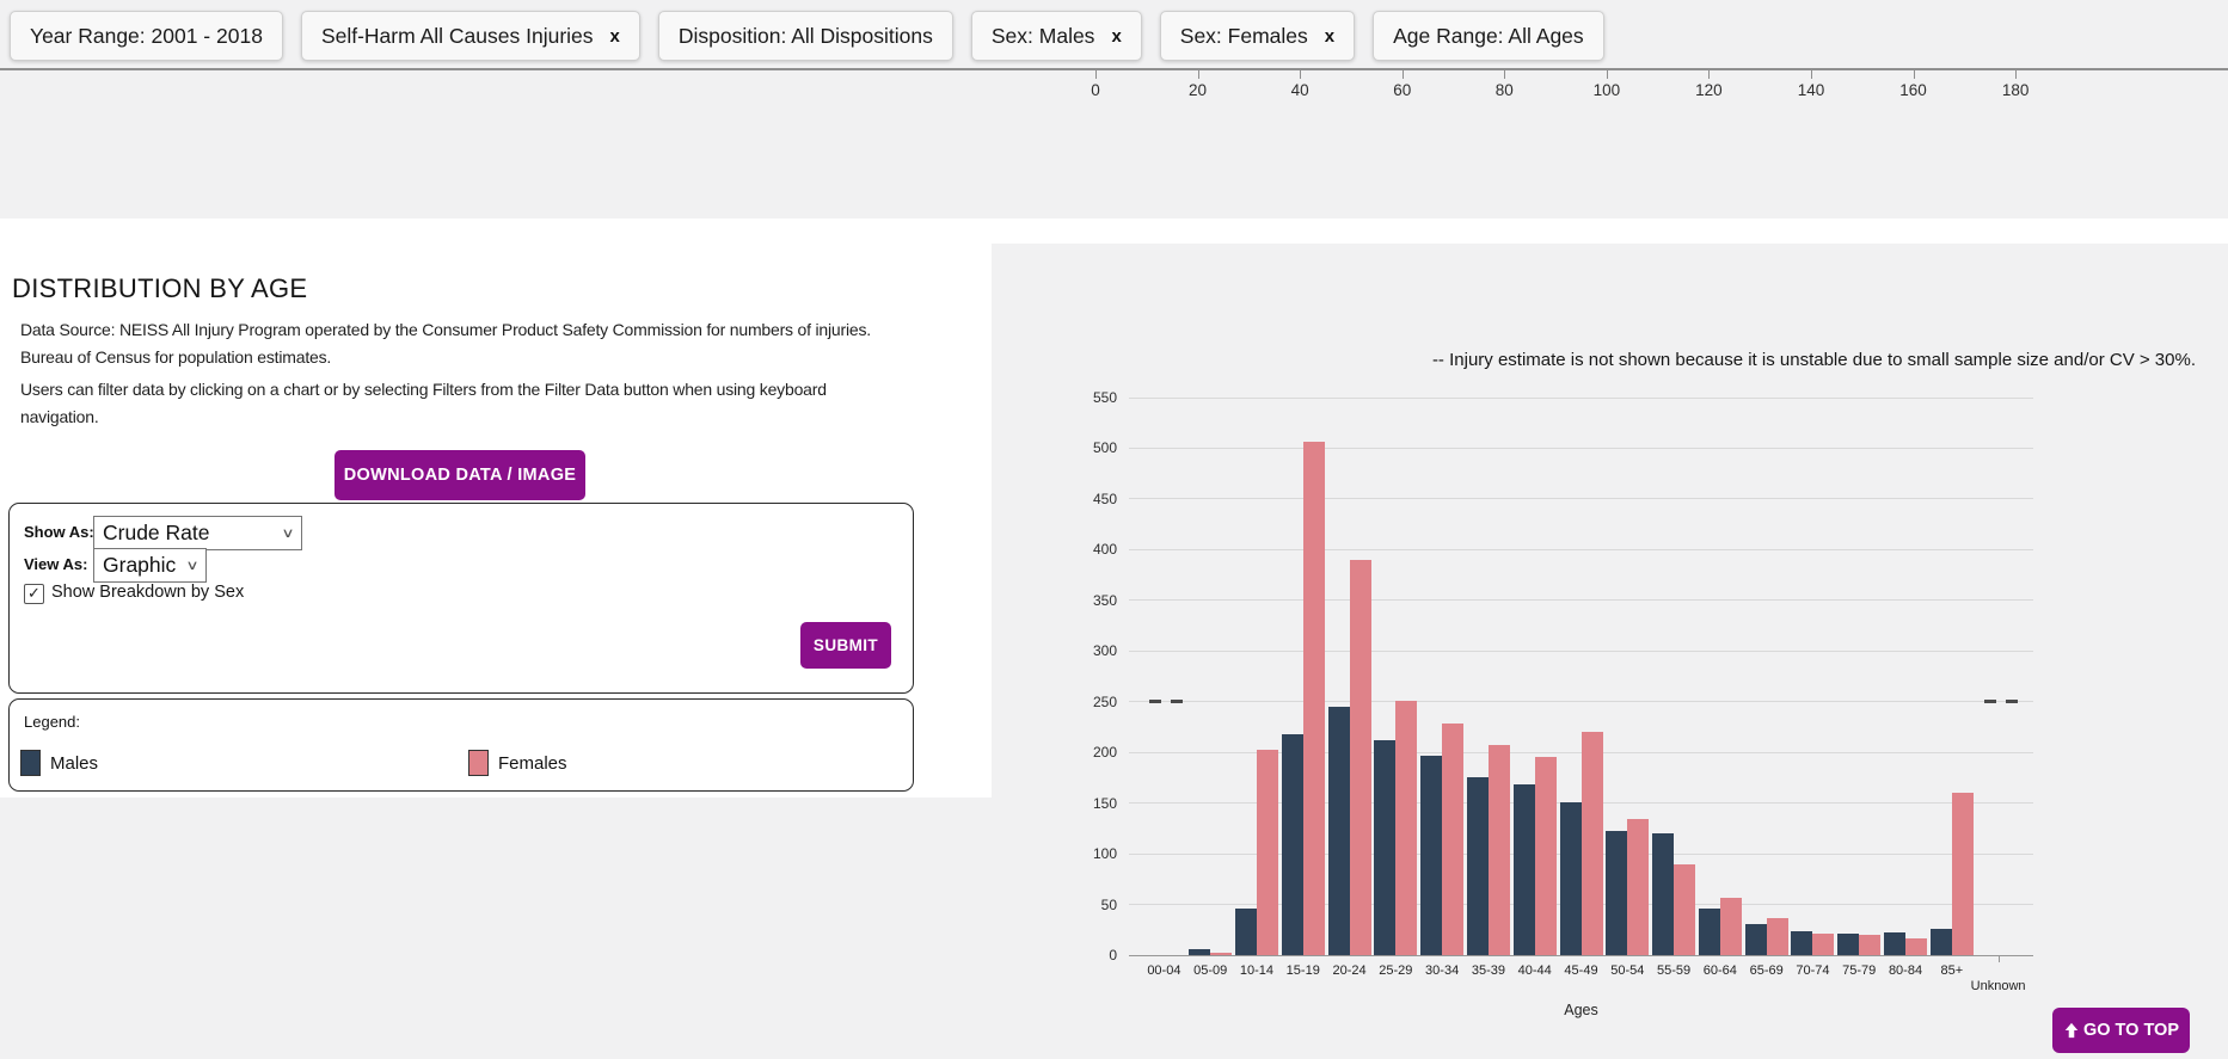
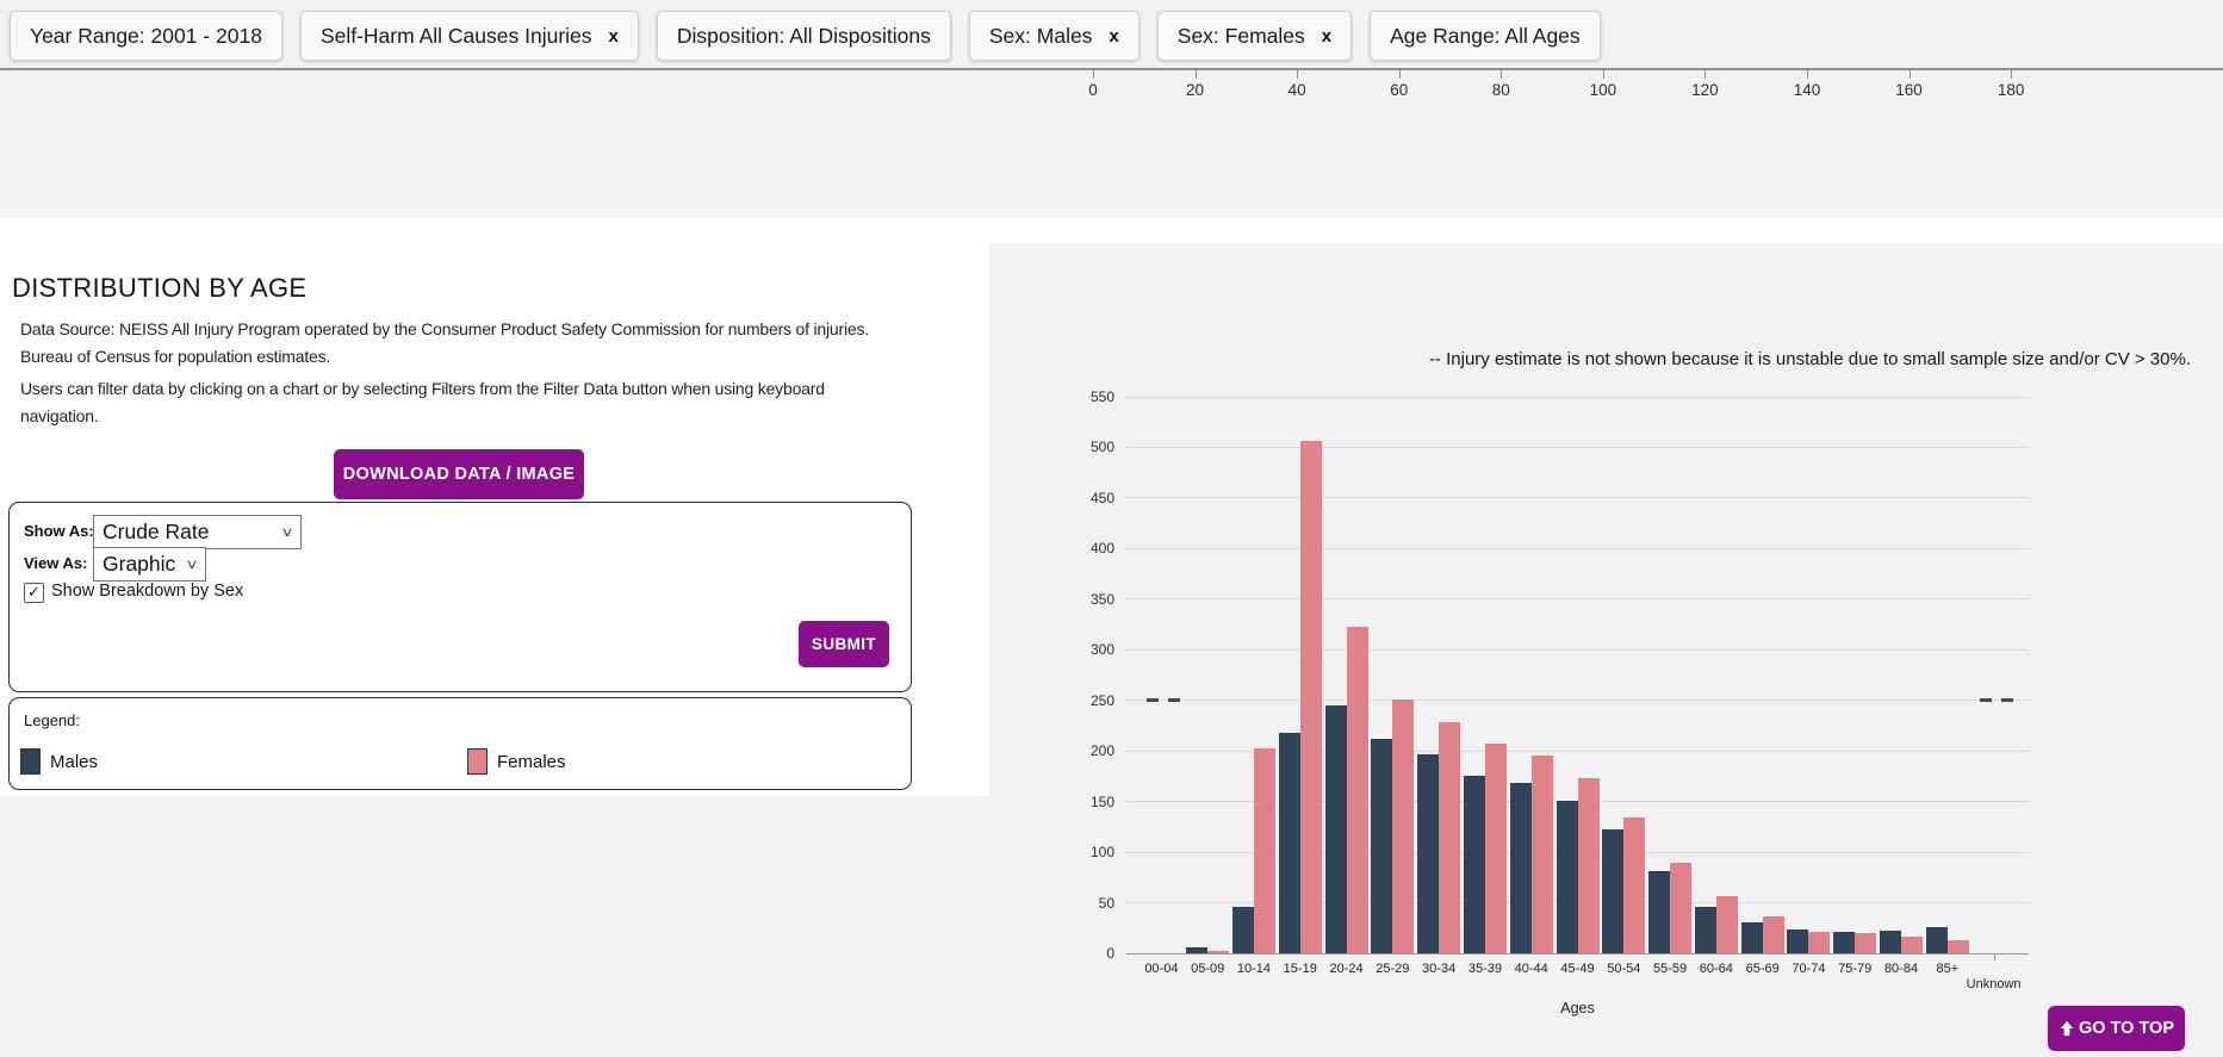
Females/20-24: 390 -> 320
Females/45-49: 220 -> 170
Males/55-59: 120 -> 80
Females/85+: 160 -> 10
